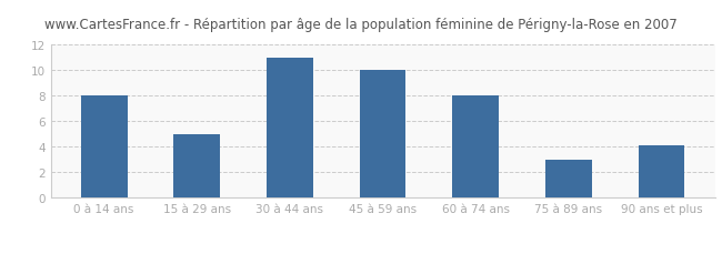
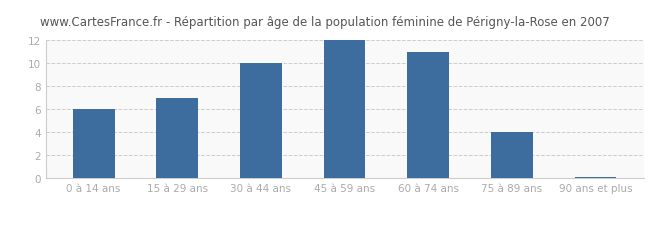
0 à 14 ans: 8.0 -> 6.0
15 à 29 ans: 5.0 -> 7.0
30 à 44 ans: 11.0 -> 10.0
45 à 59 ans: 10.0 -> 12.0
60 à 74 ans: 8.0 -> 11.0
75 à 89 ans: 3.0 -> 4.0
90 ans et plus: 4.1 -> 0.1
